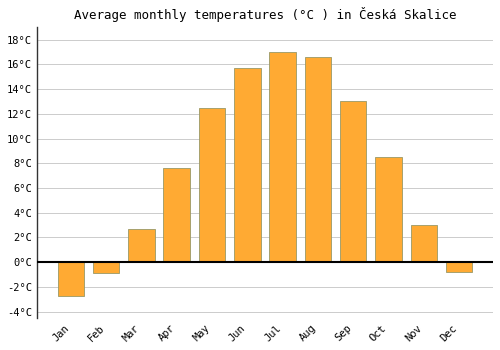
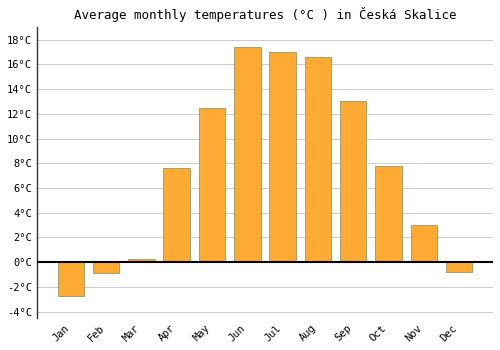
Mar: 2.7°C -> 0.3°C
Jun: 15.7°C -> 17.4°C
Oct: 8.5°C -> 7.8°C
